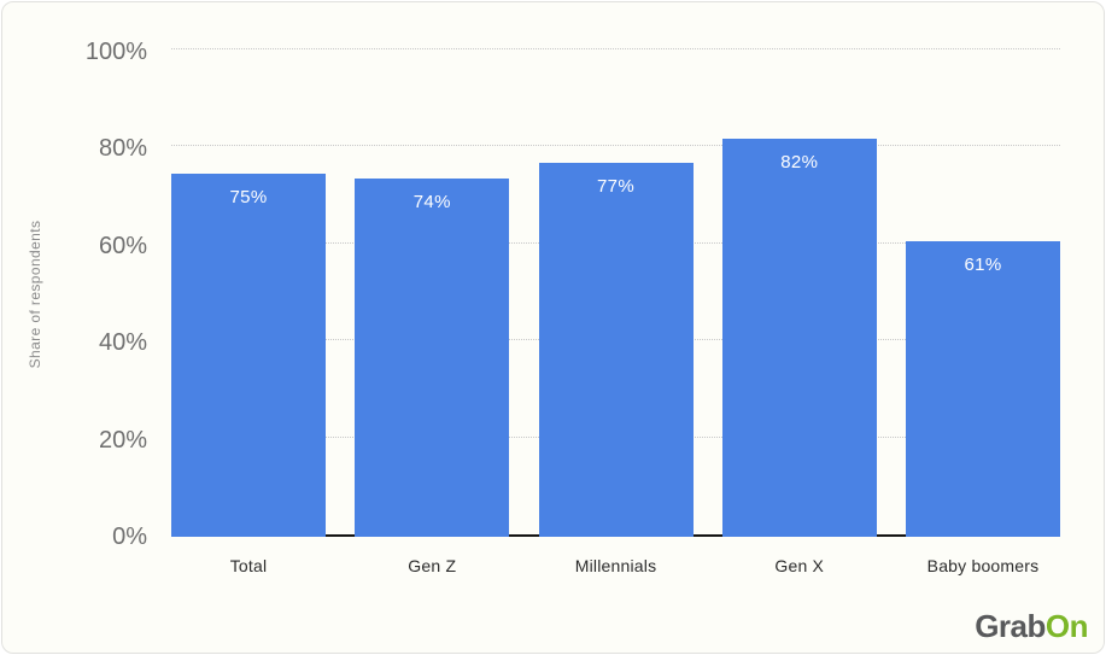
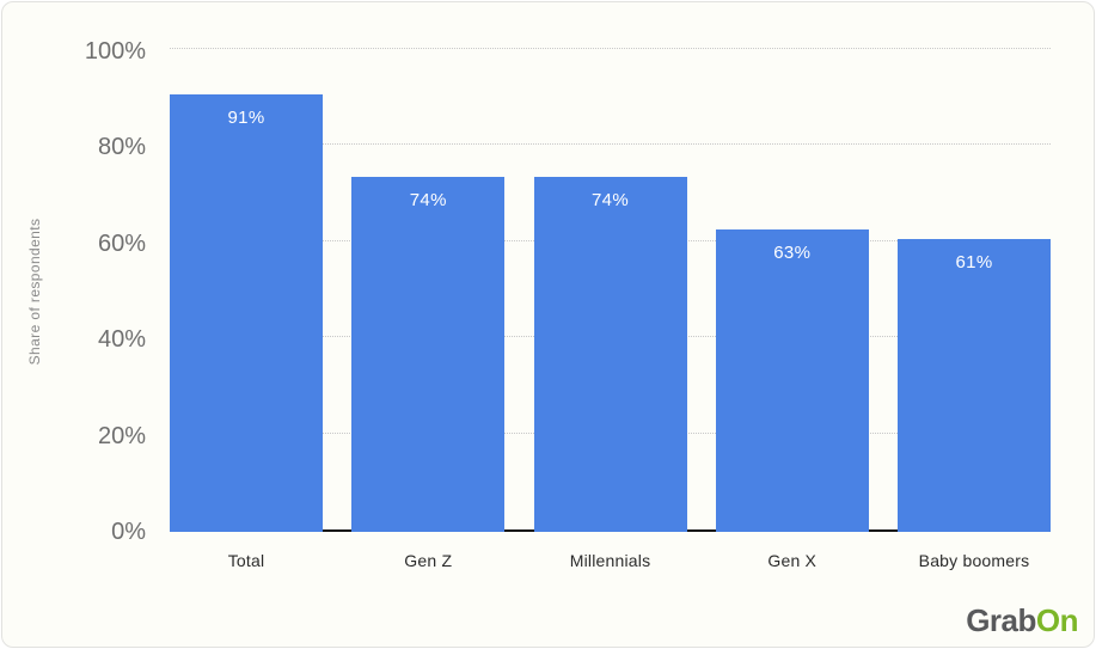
Total: 75% -> 91%
Millennials: 77% -> 74%
Gen X: 82% -> 63%
